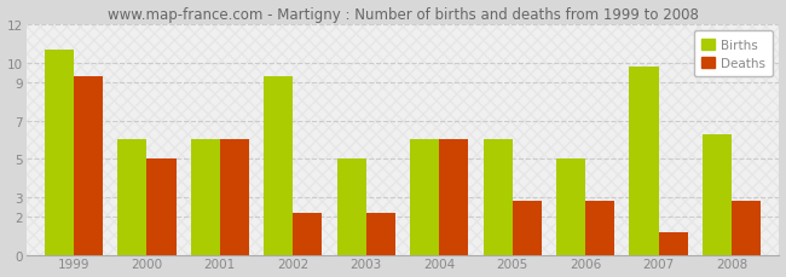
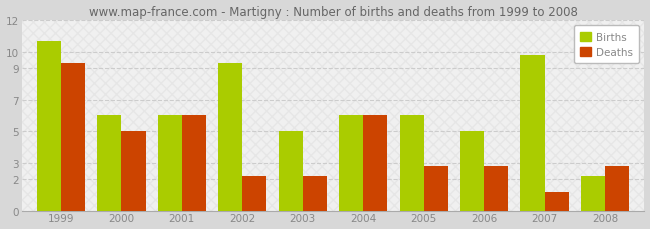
Births/2008: 6.3 -> 2.2
